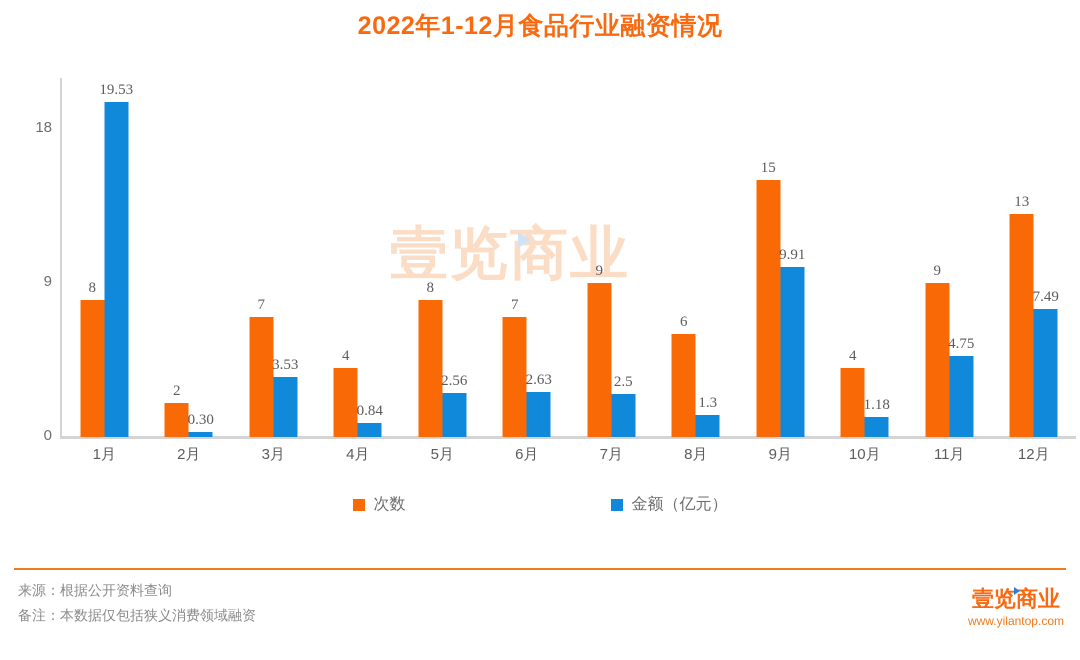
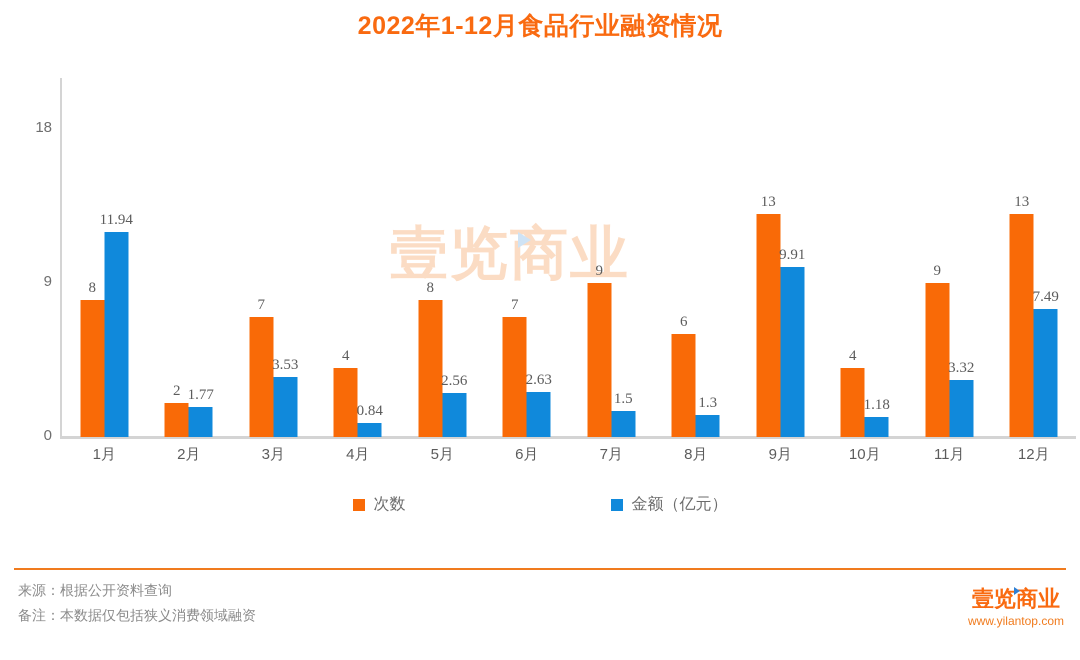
金额（亿元）/1月: 19.53 -> 11.94
金额（亿元）/2月: 0.30 -> 1.77
金额（亿元）/7月: 2.5 -> 1.5
次数/9月: 15 -> 13
金额（亿元）/11月: 4.75 -> 3.32
